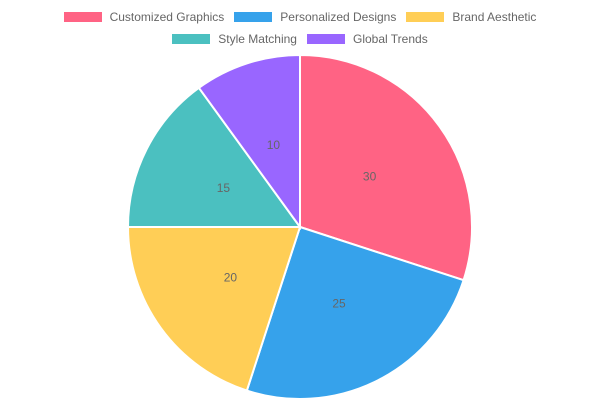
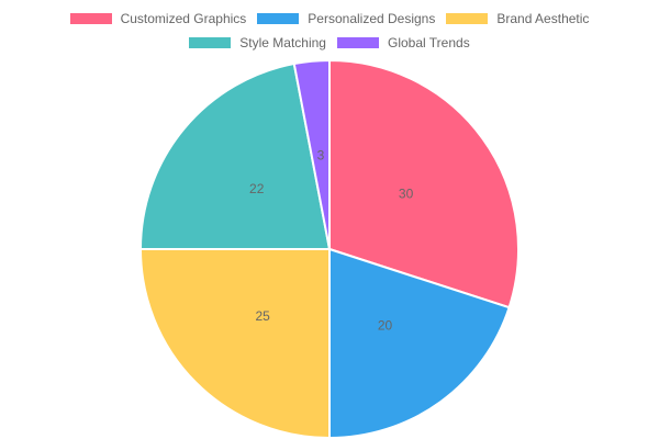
Personalized Designs: 25 -> 20
Brand Aesthetic: 20 -> 25
Style Matching: 15 -> 22
Global Trends: 10 -> 3
